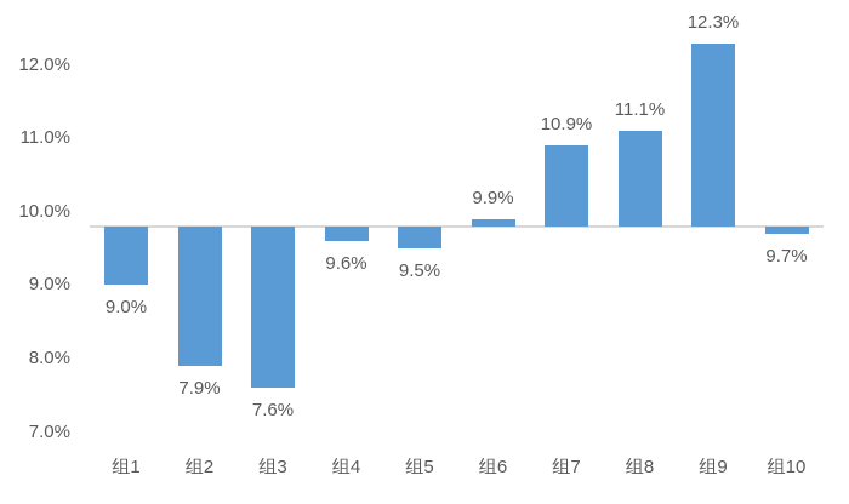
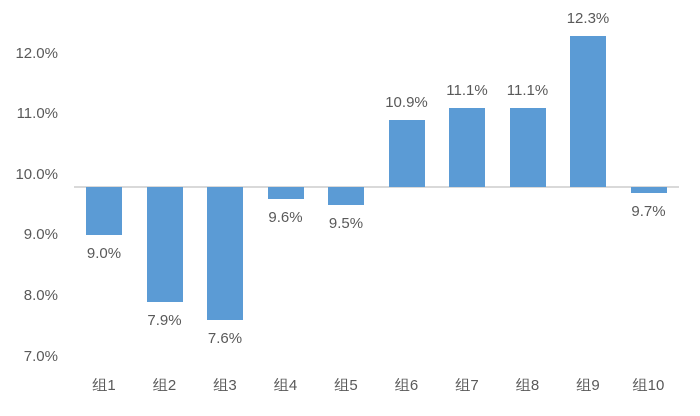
组6: 9.9% -> 10.9%
组7: 10.9% -> 11.1%
